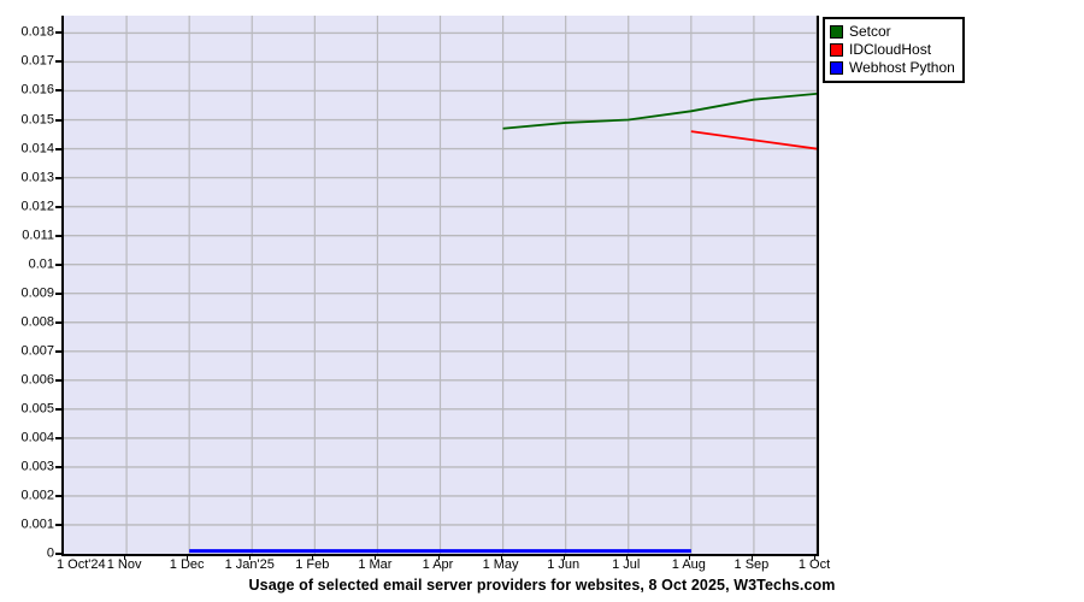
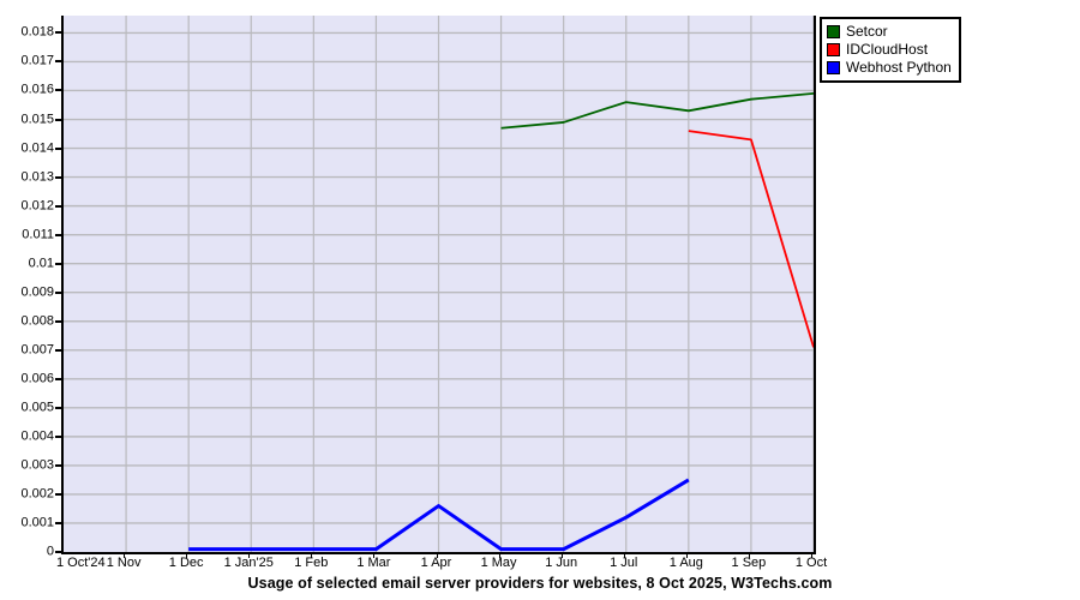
Webhost Python/1 Apr: 0.0001 -> 0.0016
Setcor/1 Jul: 0.0150 -> 0.0156
Webhost Python/1 Jul: 0.0001 -> 0.0012
Webhost Python/1 Aug: 0.0001 -> 0.0025
IDCloudHost/1 Oct: 0.0140 -> 0.0071
